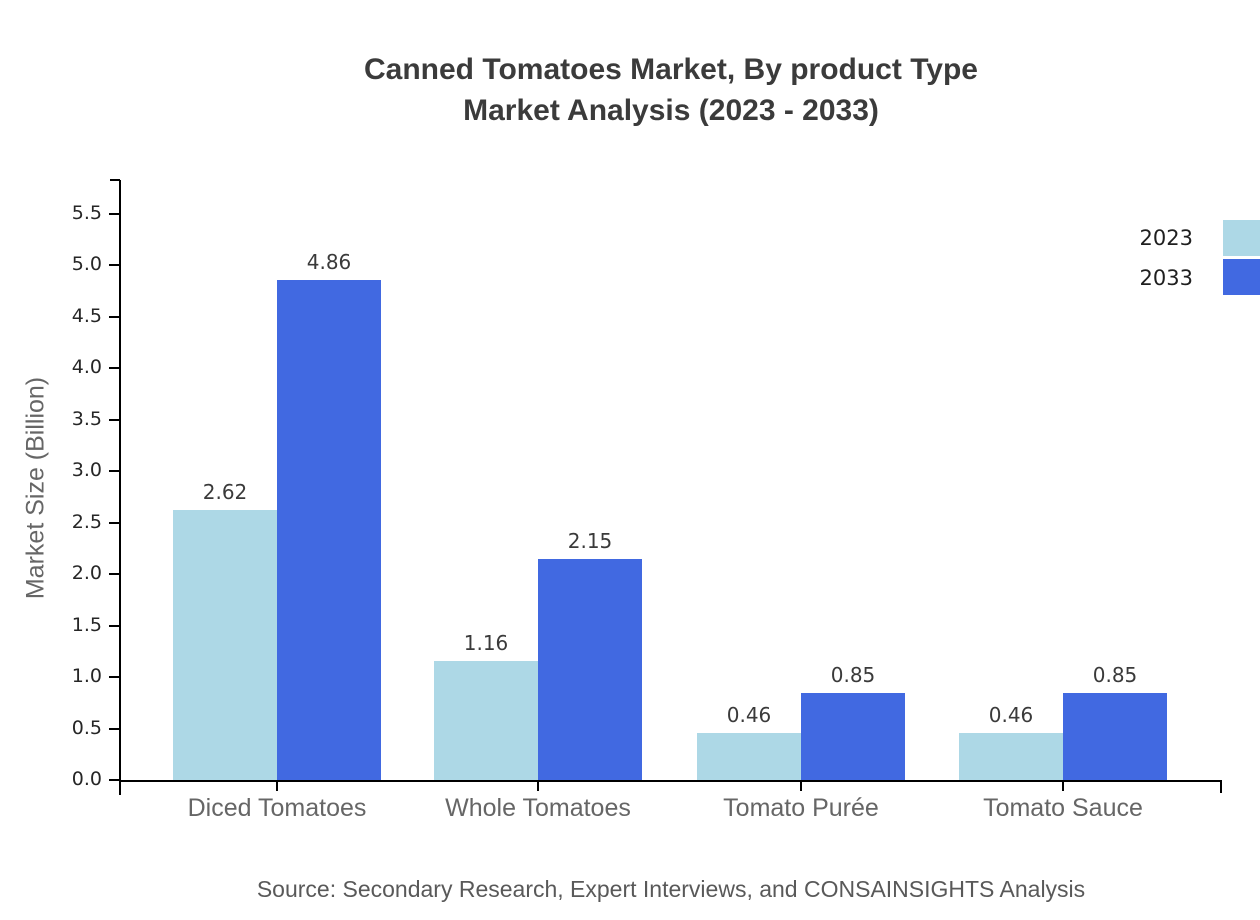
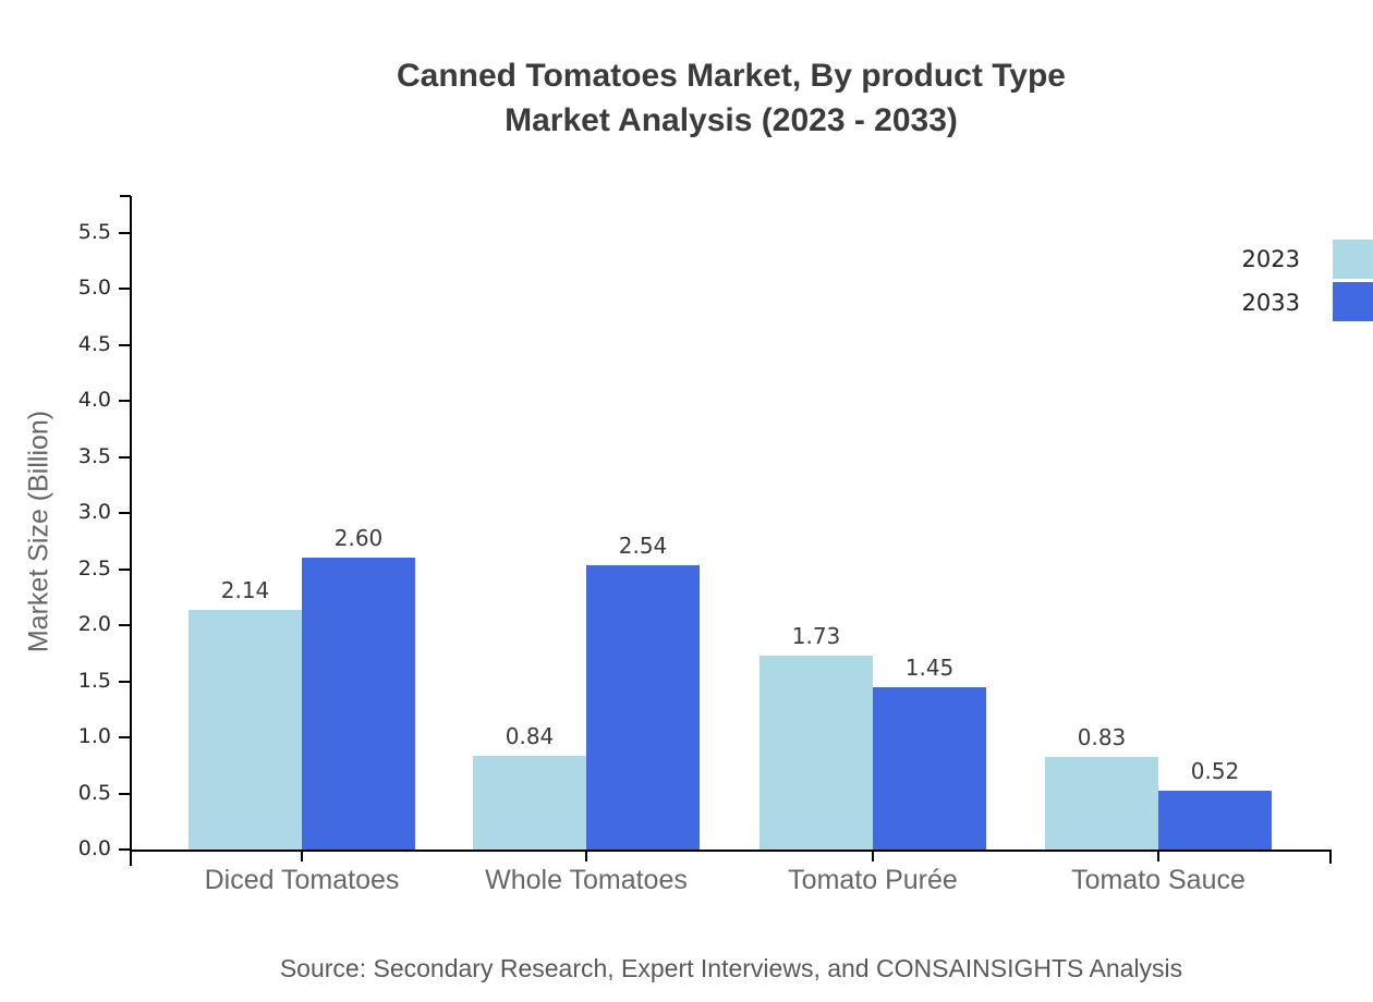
2023/Diced Tomatoes: 2.62 -> 2.14
2033/Diced Tomatoes: 4.86 -> 2.60
2023/Whole Tomatoes: 1.16 -> 0.84
2033/Whole Tomatoes: 2.15 -> 2.54
2023/Tomato Purée: 0.46 -> 1.73
2033/Tomato Purée: 0.85 -> 1.45
2023/Tomato Sauce: 0.46 -> 0.83
2033/Tomato Sauce: 0.85 -> 0.52
